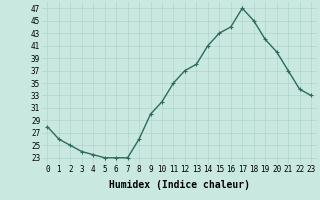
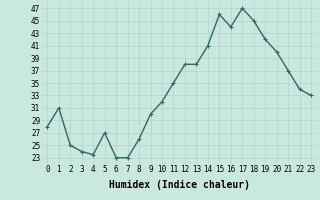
1: 26.0 -> 31.0
5: 23.0 -> 27.0
12: 37.0 -> 38.0
15: 43.0 -> 46.0
